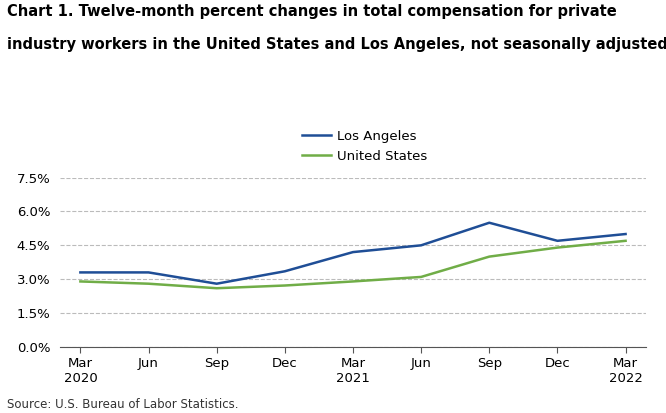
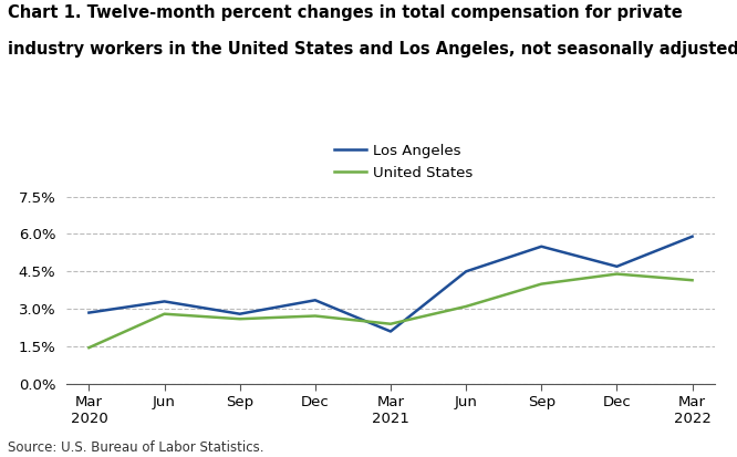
Los Angeles/Mar 2020: 3.30% -> 2.85%
United States/Mar 2020: 2.90% -> 1.45%
Los Angeles/Mar 2021: 4.20% -> 2.10%
United States/Mar 2021: 2.90% -> 2.40%
Los Angeles/Mar 2022: 5.00% -> 5.90%
United States/Mar 2022: 4.70% -> 4.15%
